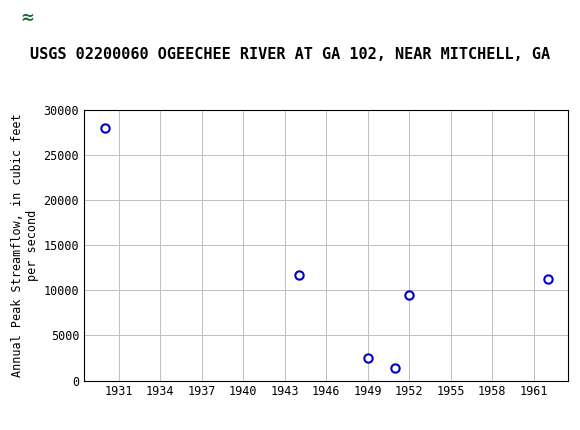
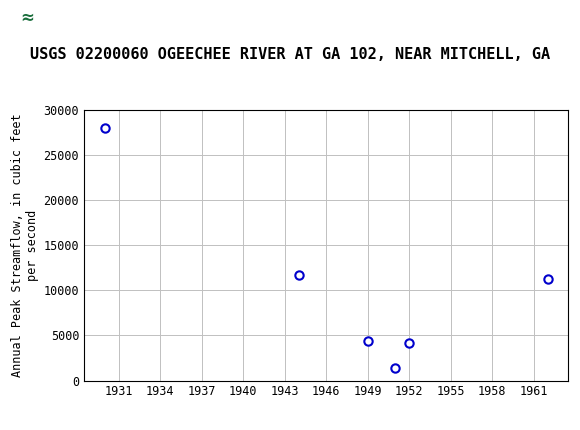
1949: 2500 -> 4400
1952: 9500 -> 4200
